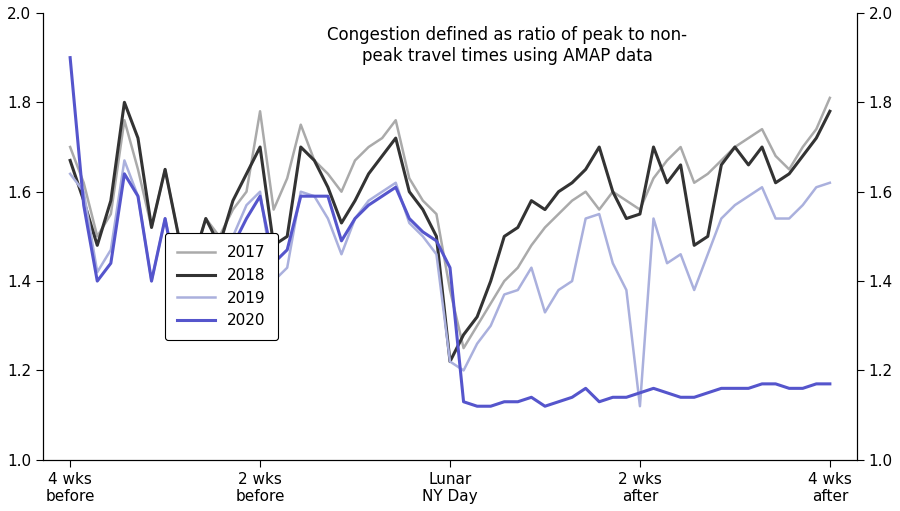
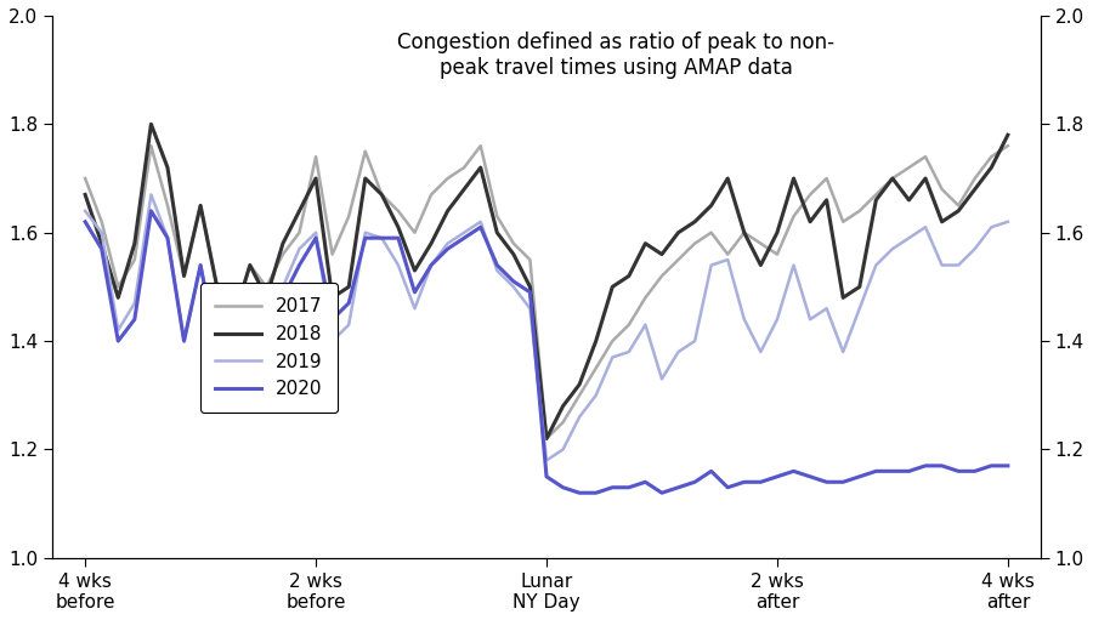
2020/4 wks before: 1.90 -> 1.62
2017/2 wks before: 1.78 -> 1.74
2017/Lunar NY Day: 1.38 -> 1.22
2019/Lunar NY Day: 1.22 -> 1.18
2020/Lunar NY Day: 1.43 -> 1.15
2018/2 wks after: 1.55 -> 1.60
2019/2 wks after: 1.12 -> 1.44
2017/4 wks after: 1.81 -> 1.76
